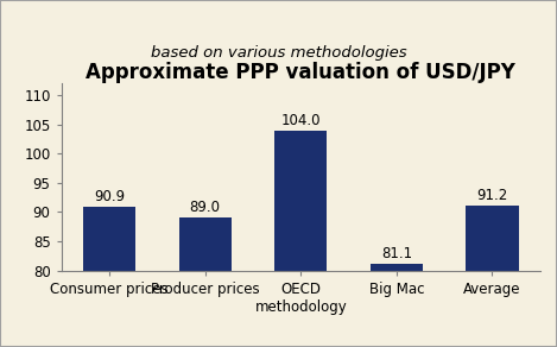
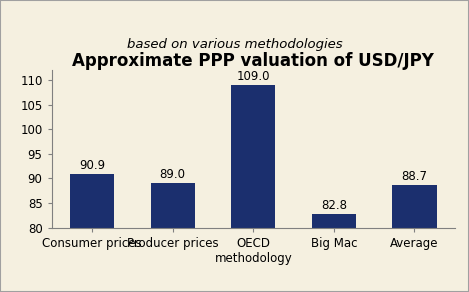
OECD methodology: 104.0 -> 109.0
Big Mac: 81.1 -> 82.8
Average: 91.2 -> 88.7
